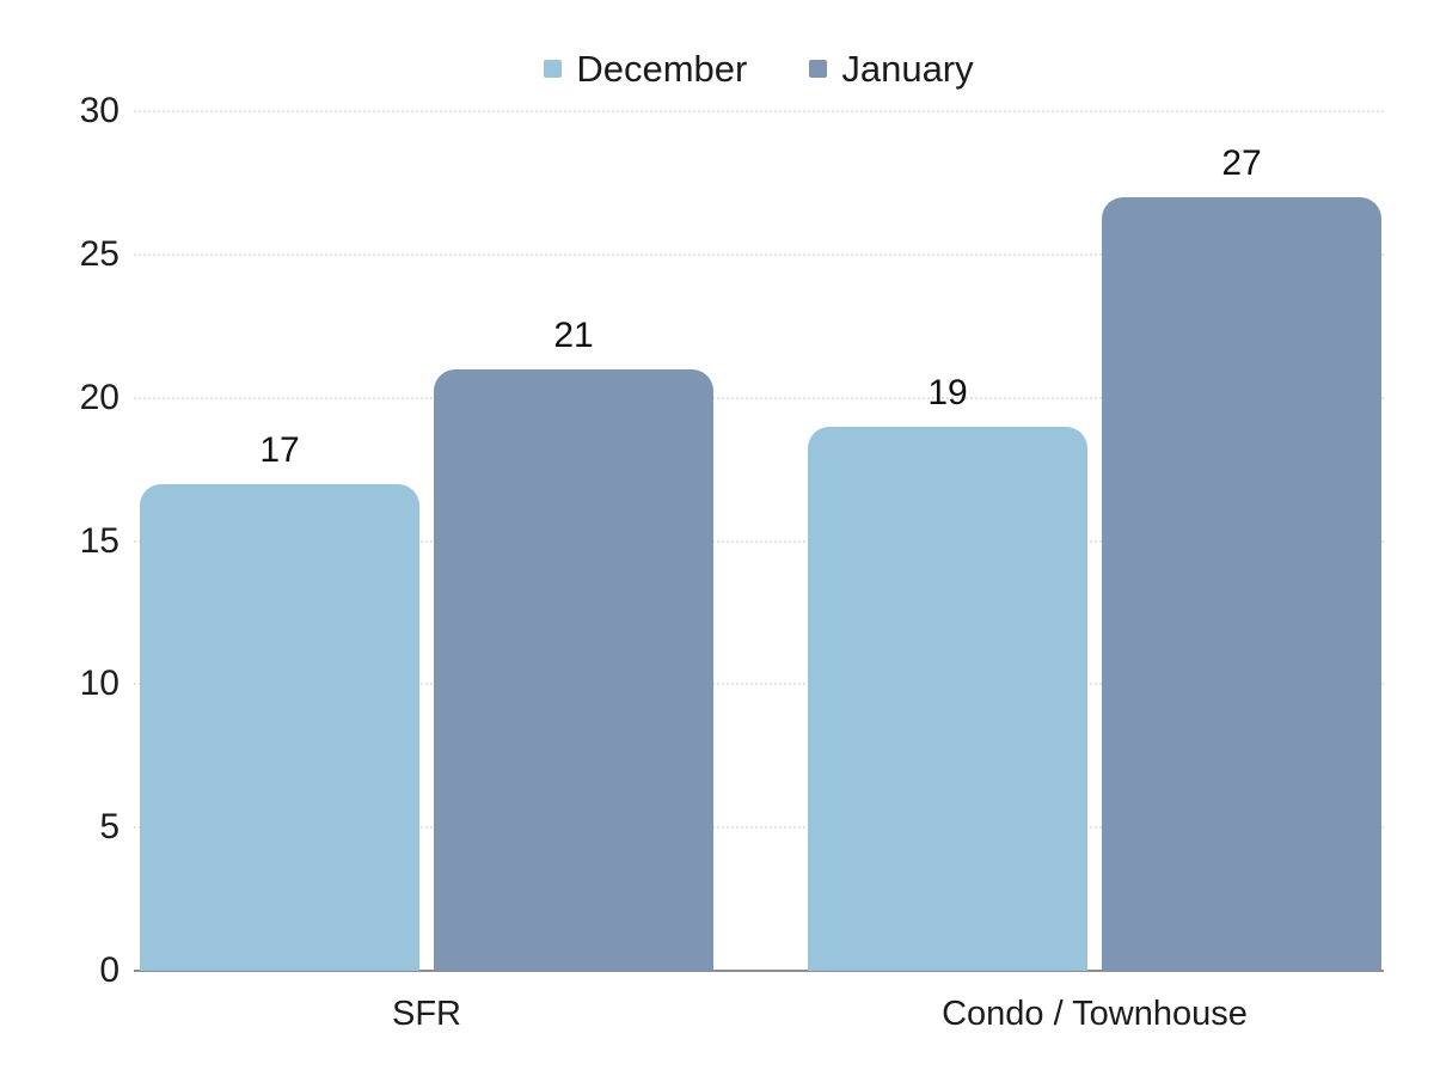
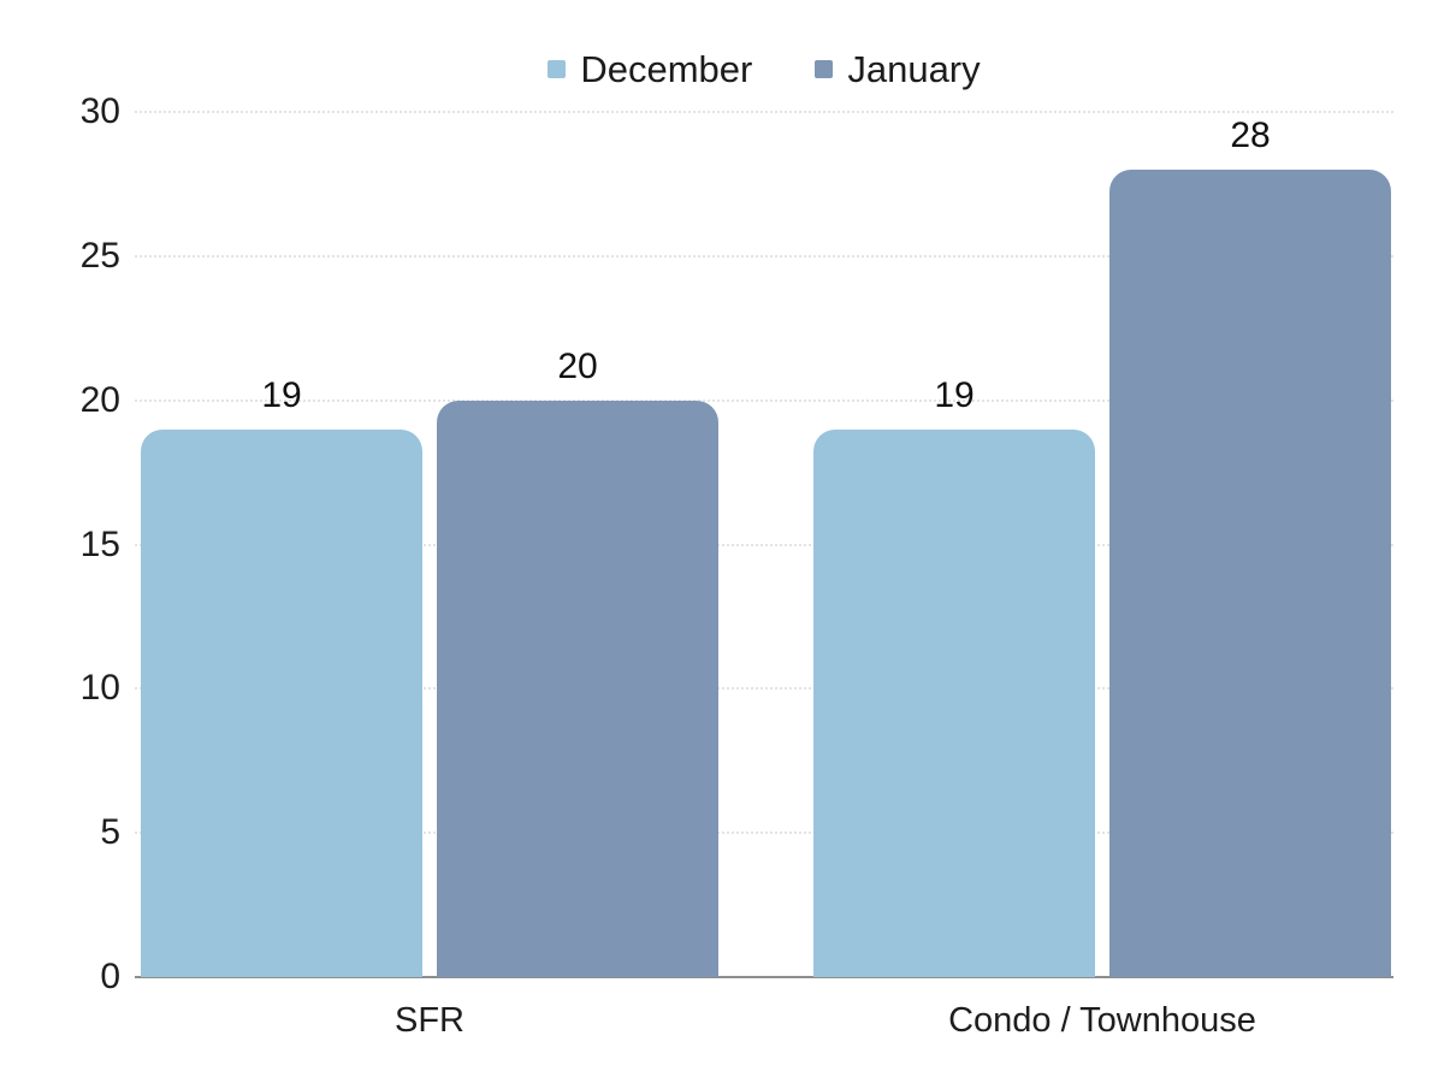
December/SFR: 17 -> 19
January/SFR: 21 -> 20
January/Condo / Townhouse: 27 -> 28
